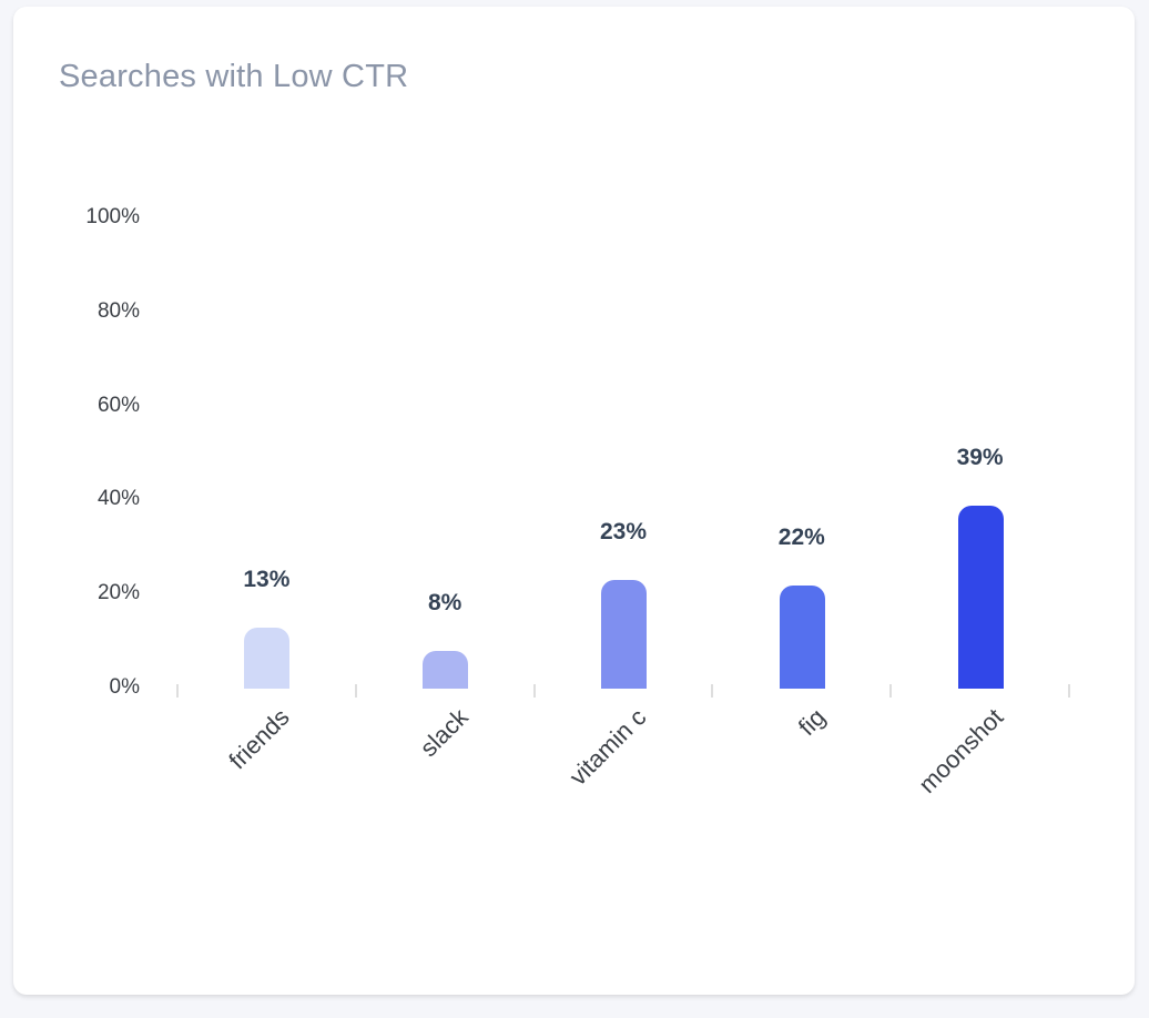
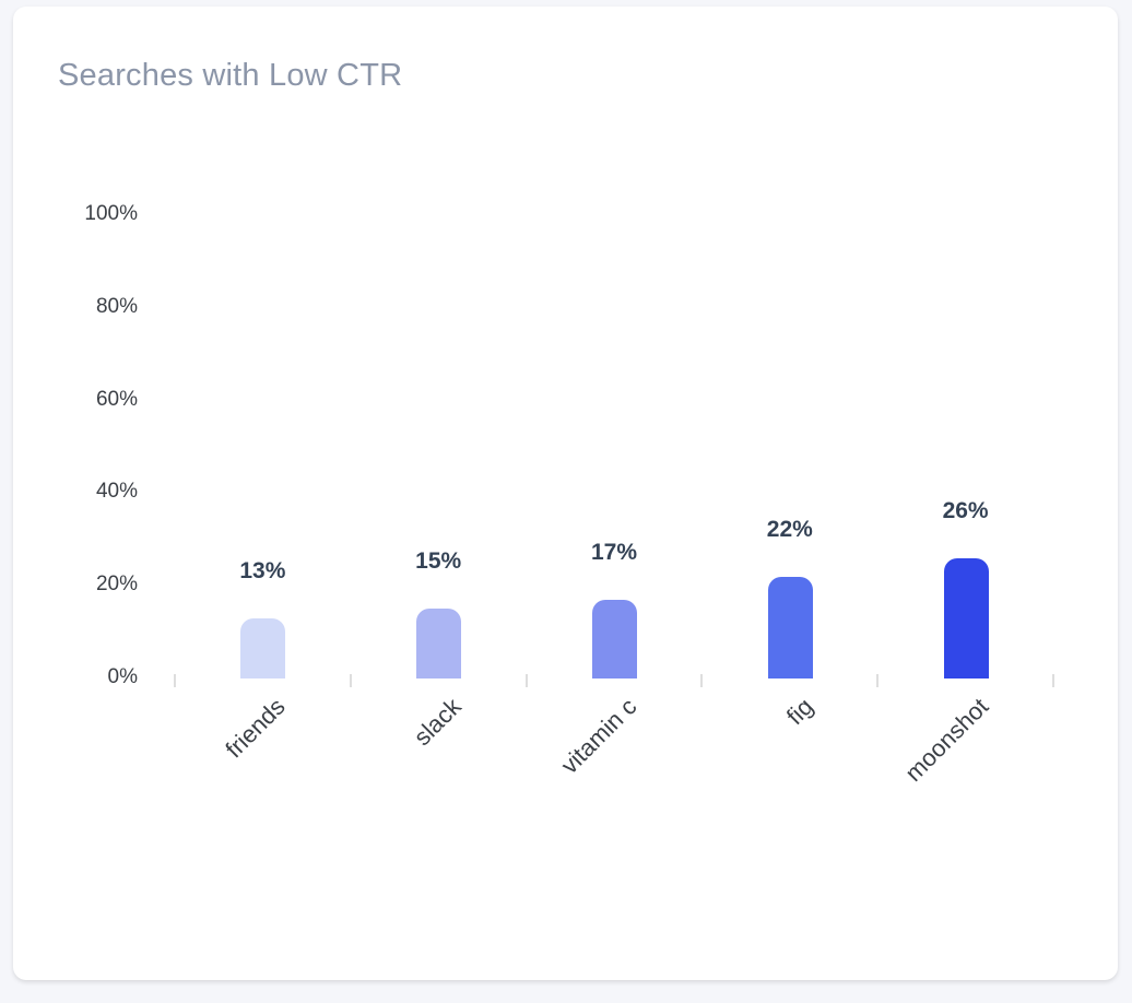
slack: 8% -> 15%
vitamin c: 23% -> 17%
moonshot: 39% -> 26%
